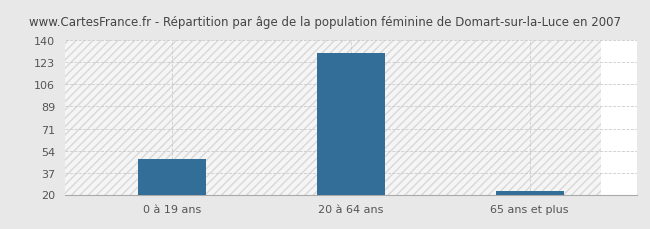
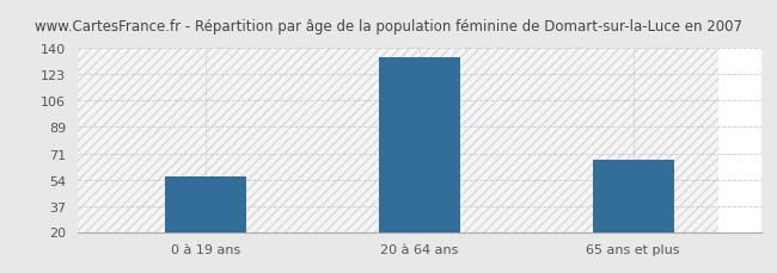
0 à 19 ans: 48 -> 56
20 à 64 ans: 130 -> 134
65 ans et plus: 23 -> 67
